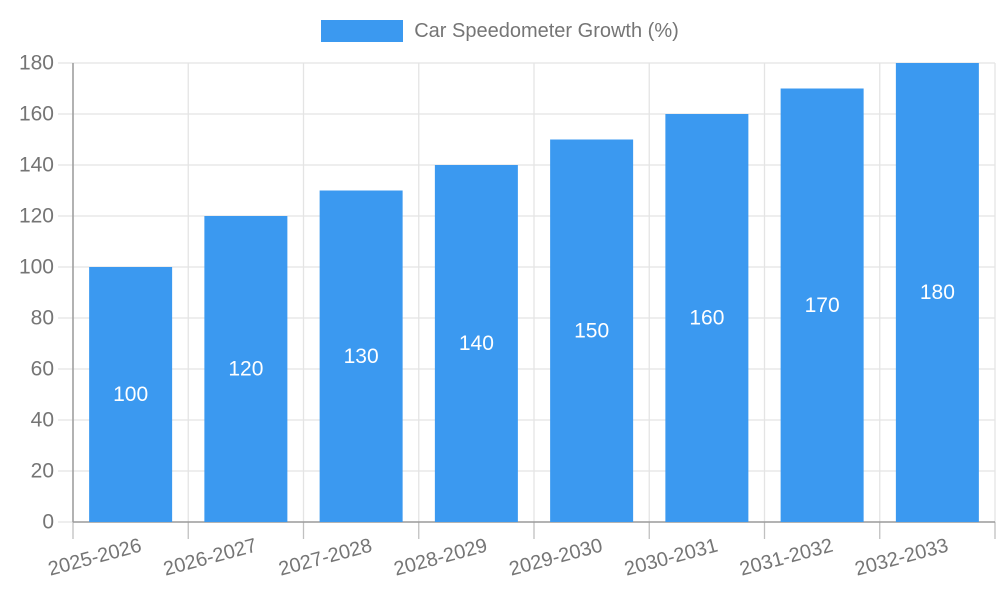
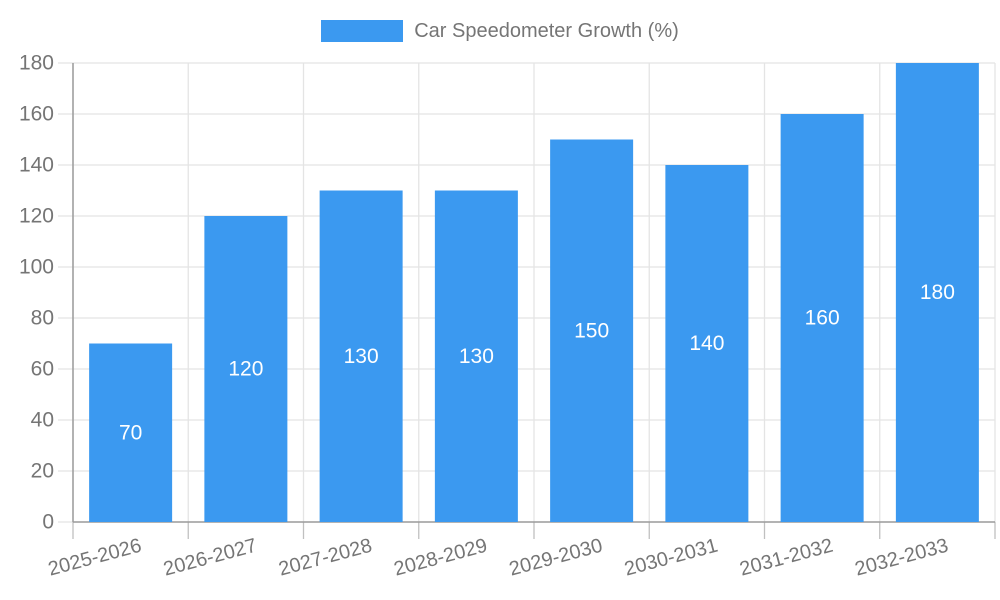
2025-2026: 100 -> 70
2028-2029: 140 -> 130
2030-2031: 160 -> 140
2031-2032: 170 -> 160
